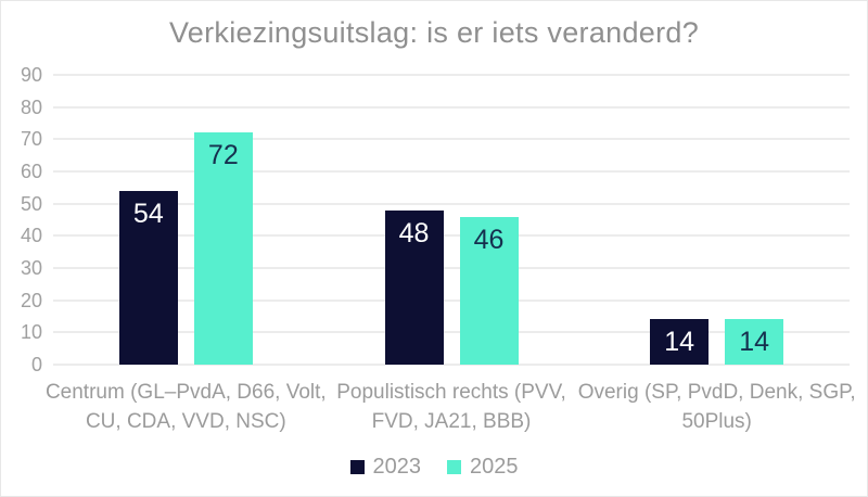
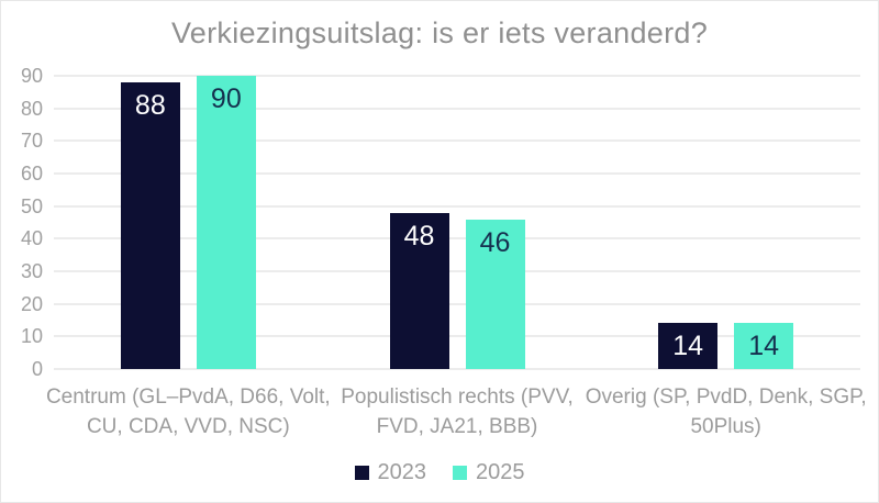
2023/Centrum (GL–PvdA, D66, Volt, CU, CDA, VVD, NSC): 54 -> 88
2025/Centrum (GL–PvdA, D66, Volt, CU, CDA, VVD, NSC): 72 -> 90
